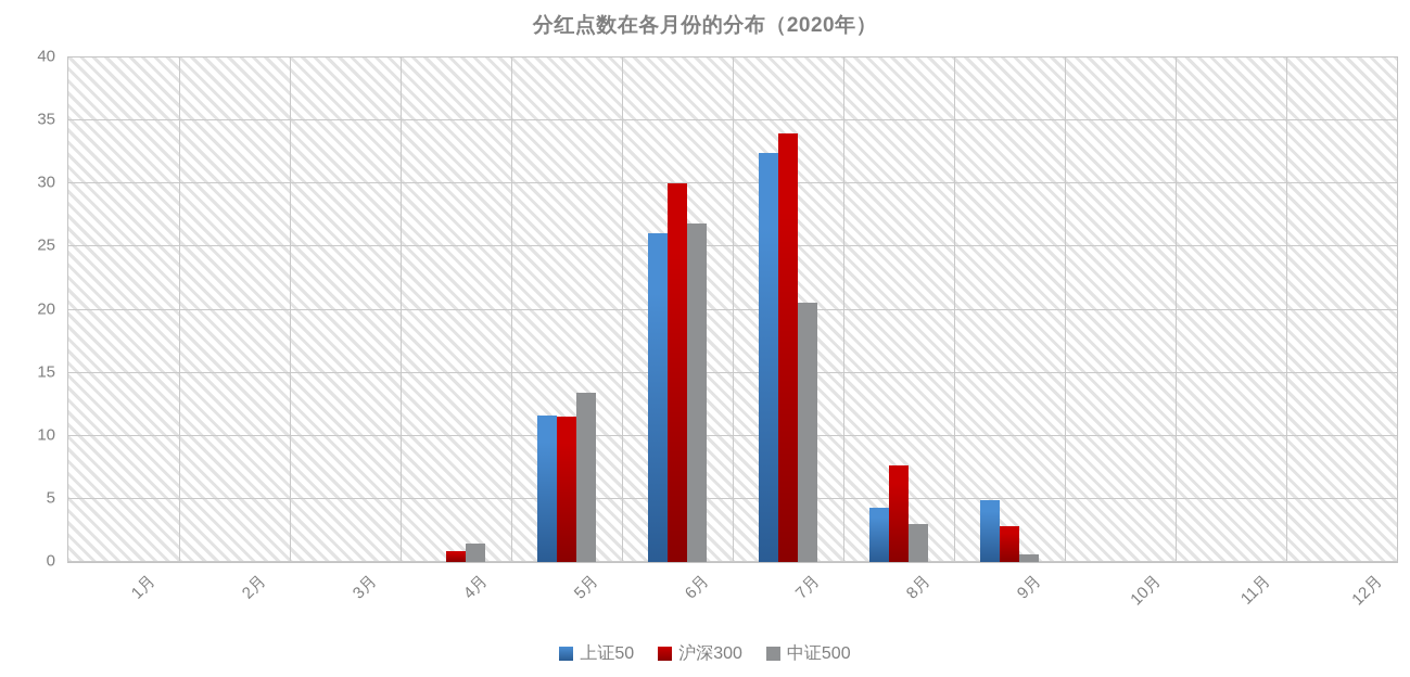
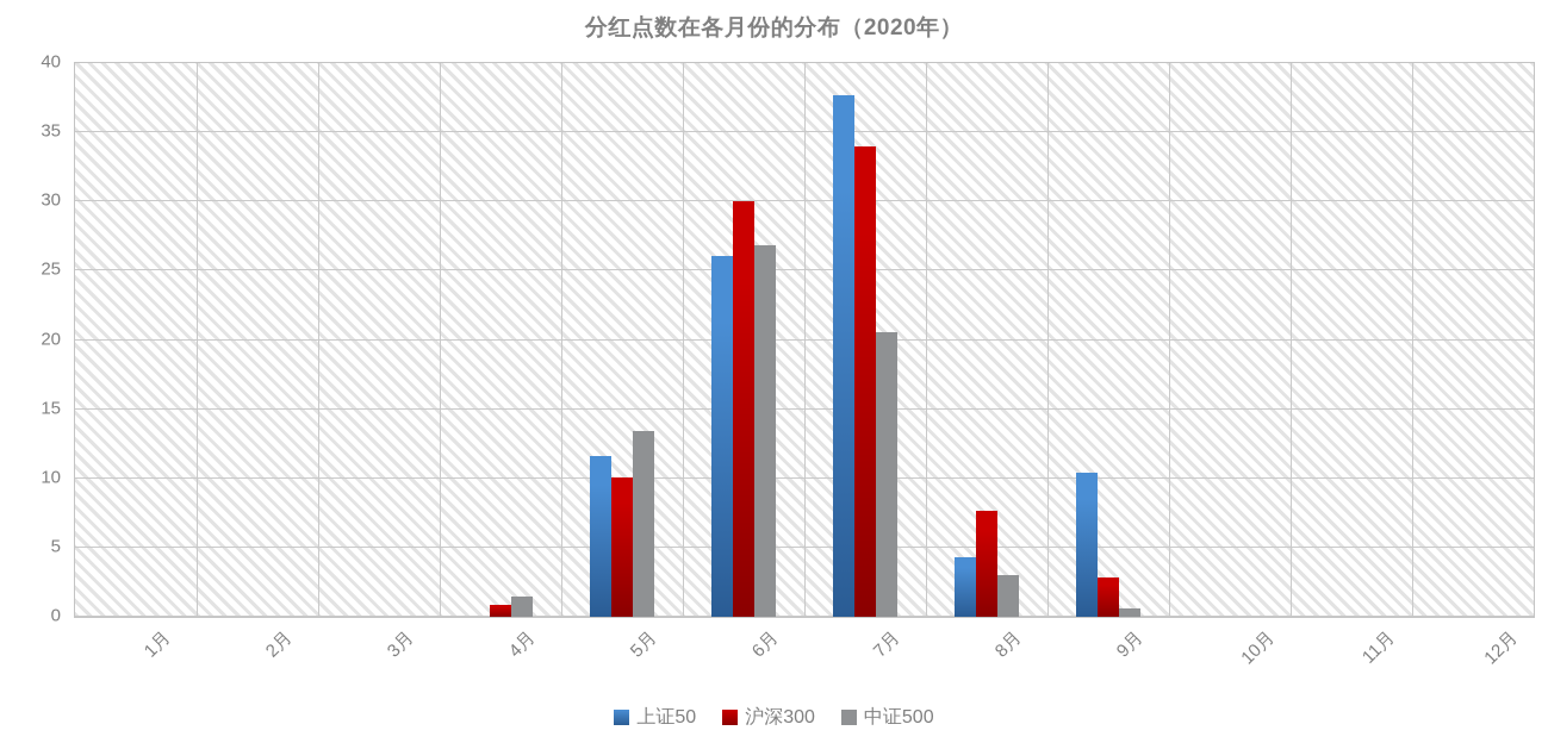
沪深300/5月: 11.5 -> 10.1
上证50/7月: 32.4 -> 37.7
上证50/9月: 4.9 -> 10.4
